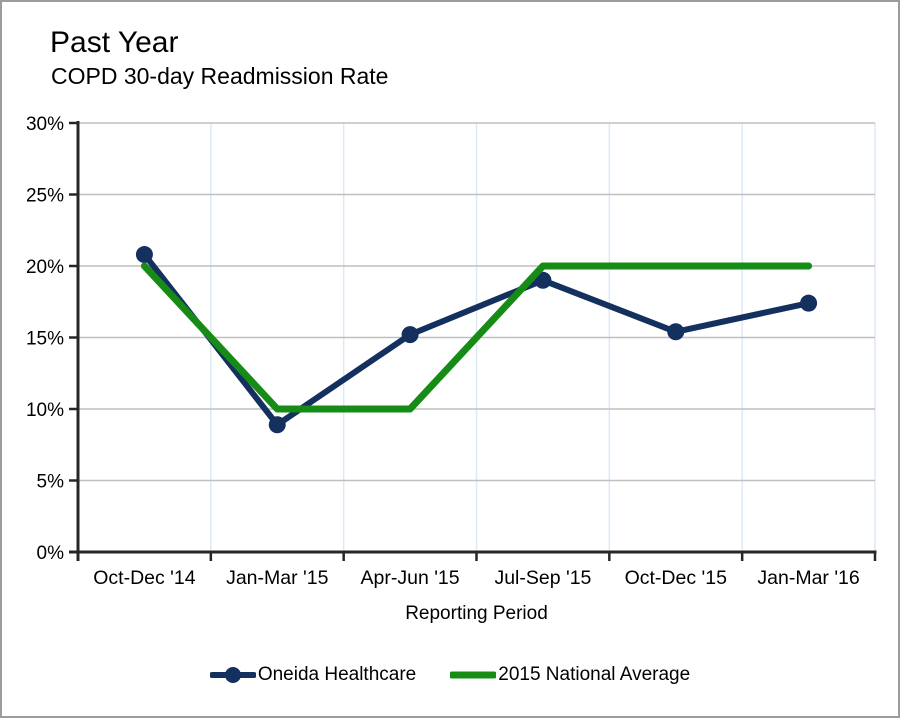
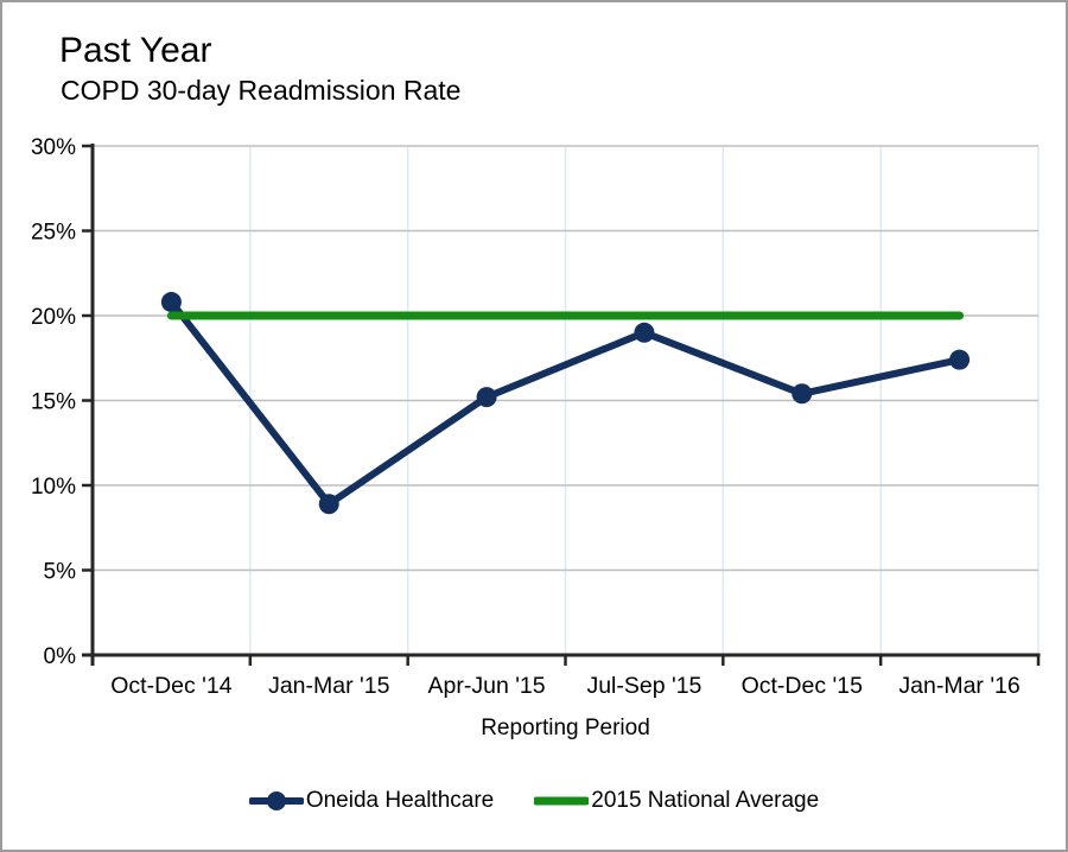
2015 National Average/Jan-Mar '15: 10% -> 20%
2015 National Average/Apr-Jun '15: 10% -> 20%
